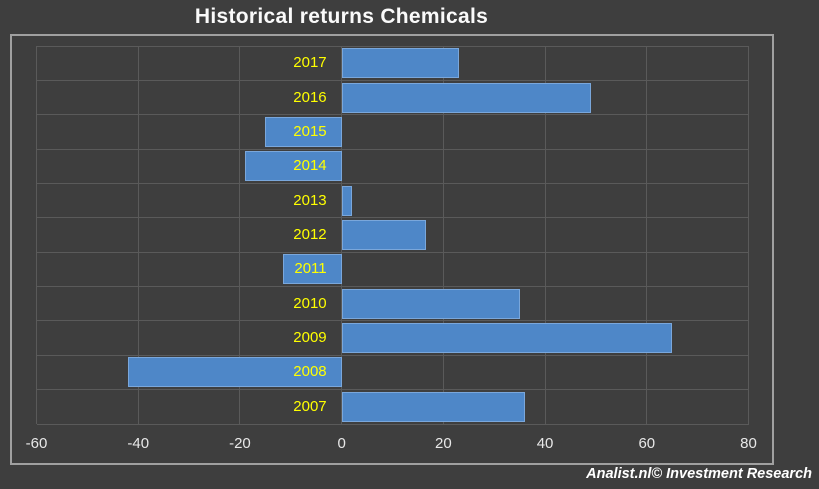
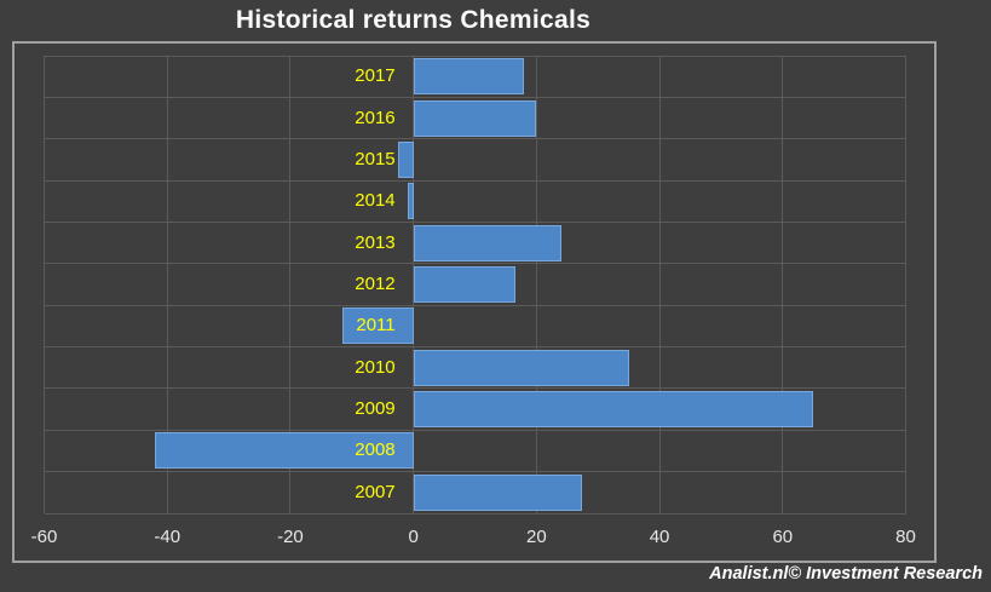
2017: 23 -> 18
2016: 49 -> 20
2015: -15 -> -2
2014: -19 -> -1
2013: 2 -> 24
2007: 36 -> 28
